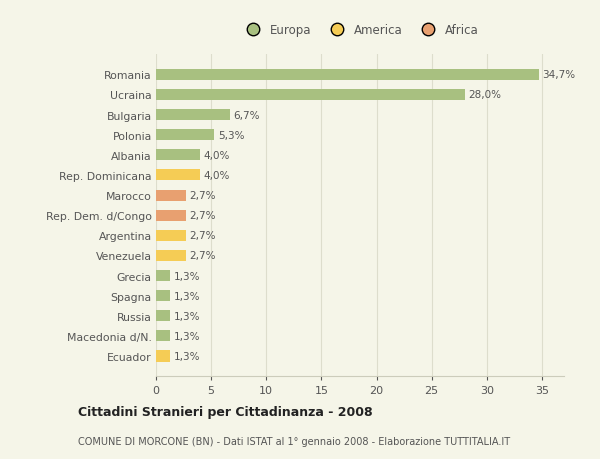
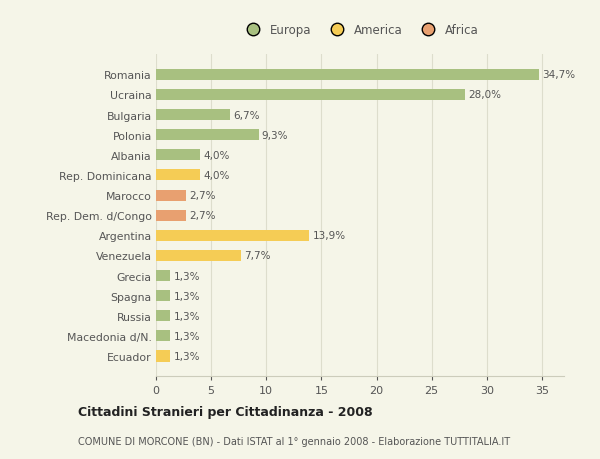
Polonia: 5,3% -> 9,3%
Argentina: 2,7% -> 13,9%
Venezuela: 2,7% -> 7,7%
